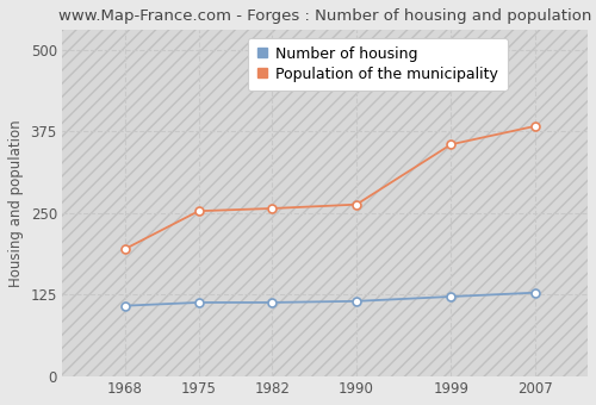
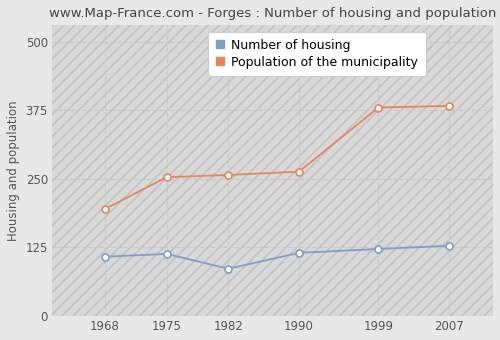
Number of housing/1982: 113 -> 86
Population of the municipality/1999: 355 -> 380
